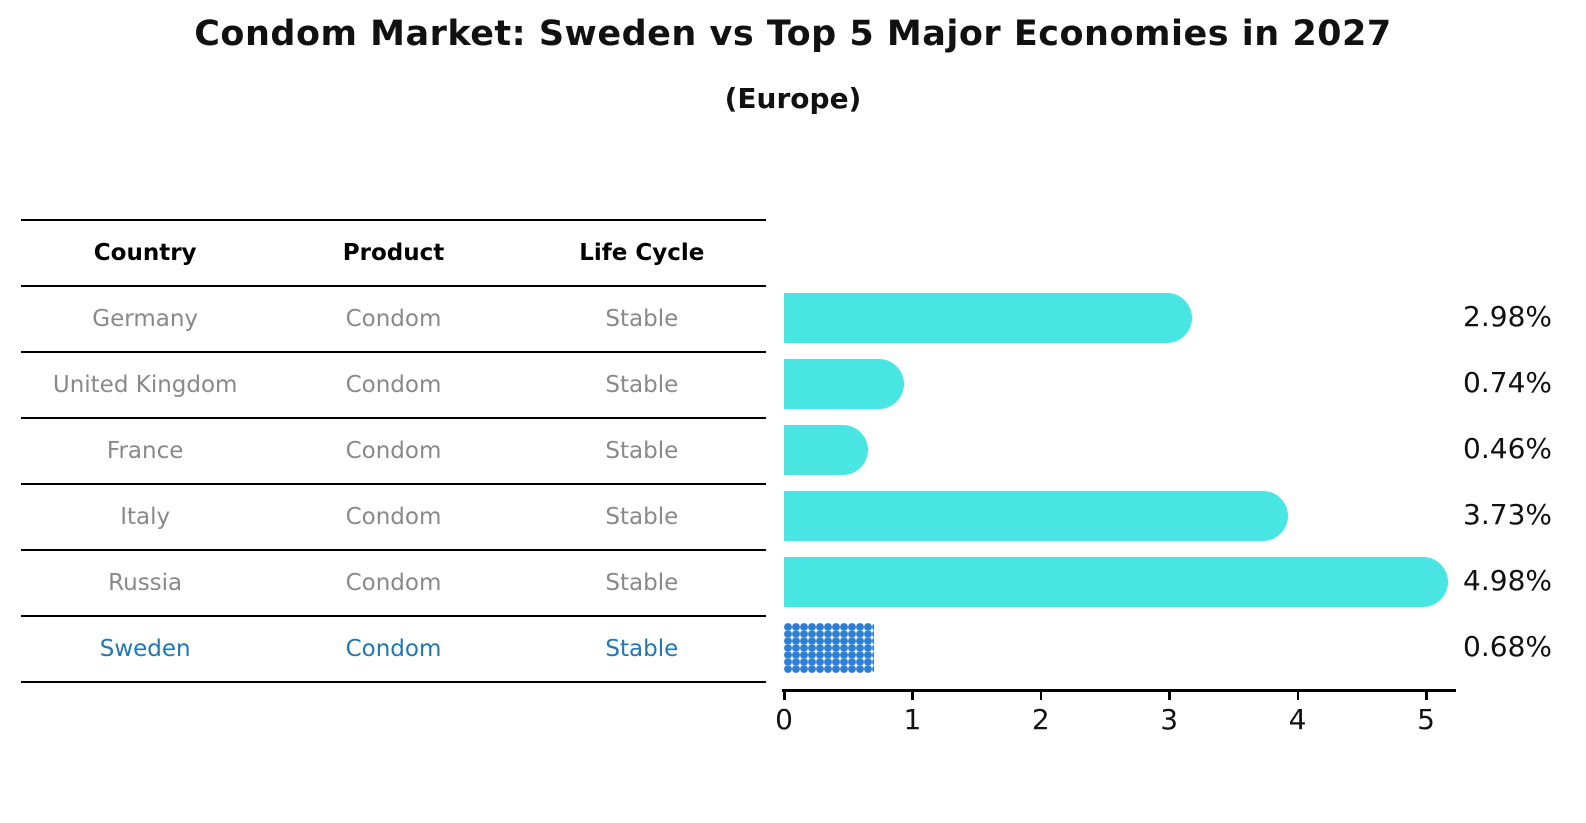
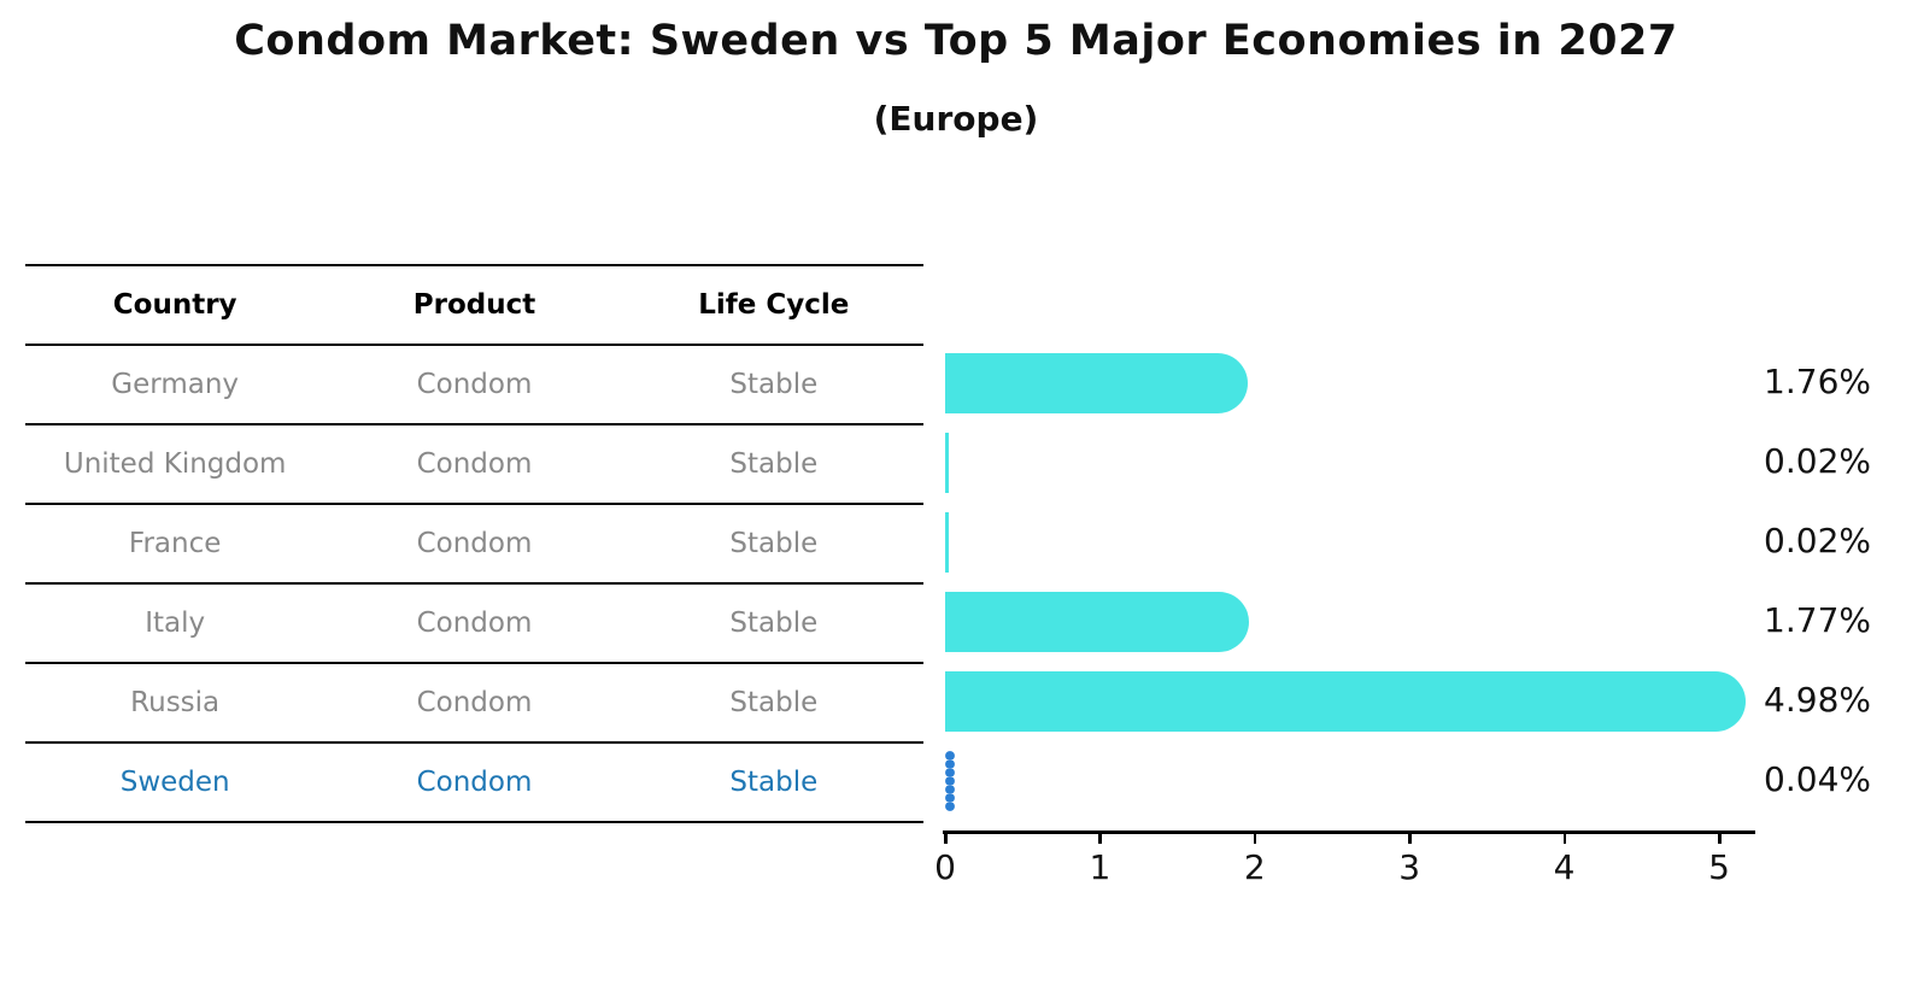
Germany: 2.98% -> 1.76%
United Kingdom: 0.74% -> 0.02%
France: 0.46% -> 0.02%
Italy: 3.73% -> 1.77%
Sweden: 0.68% -> 0.04%
